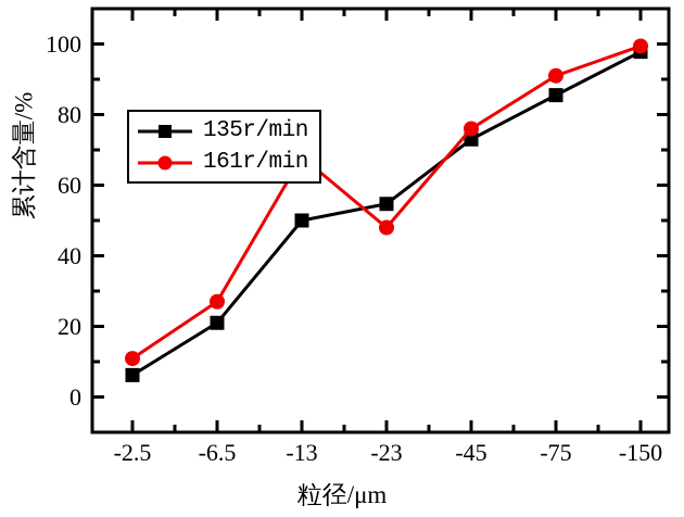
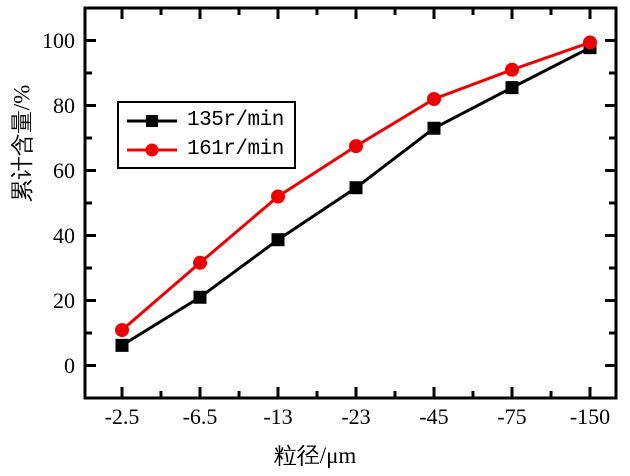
161r/min/-6.5: 27 -> 32
135r/min/-13: 50 -> 39
161r/min/-13: 68 -> 52
161r/min/-23: 48 -> 68
161r/min/-45: 76 -> 82
